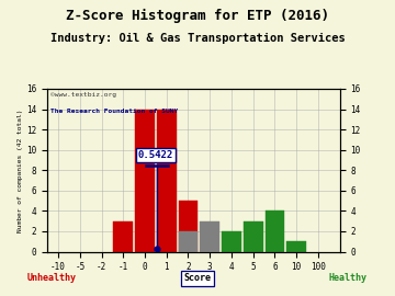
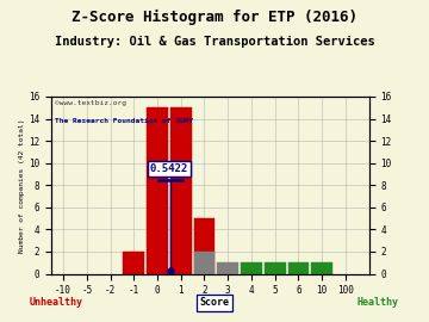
-1: 3 -> 2
0: 14 -> 15
1: 14 -> 15
3: 3 -> 1
4: 2 -> 1
5: 3 -> 1
6: 4 -> 1
